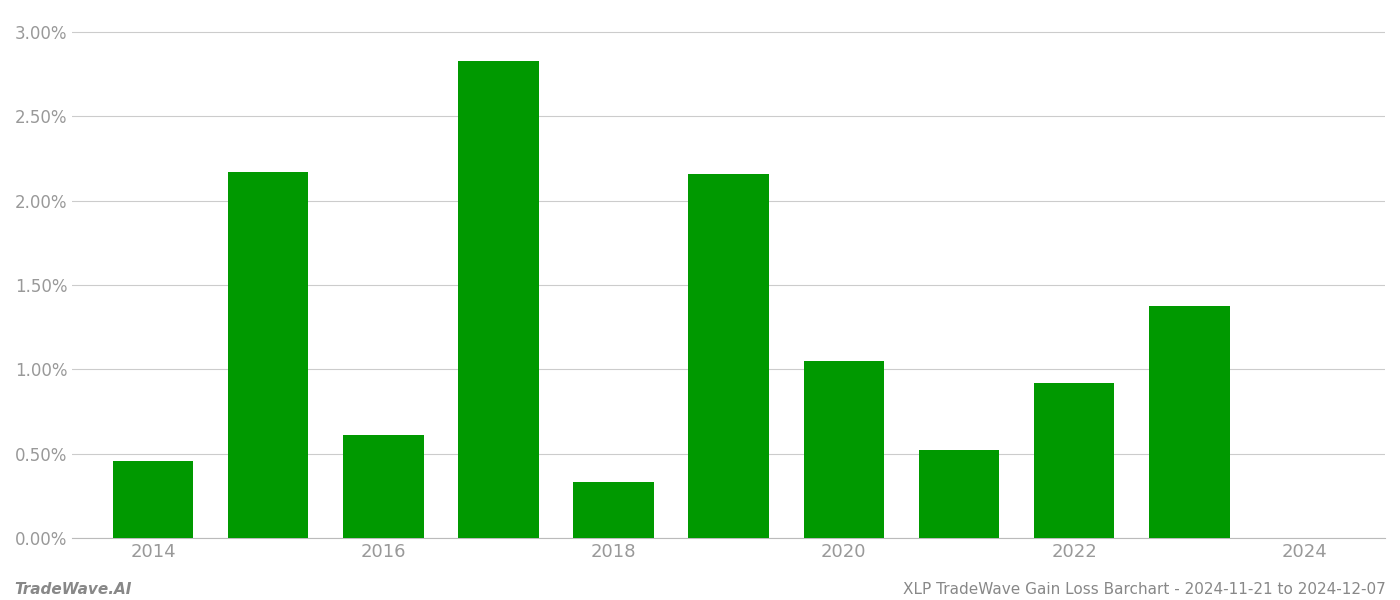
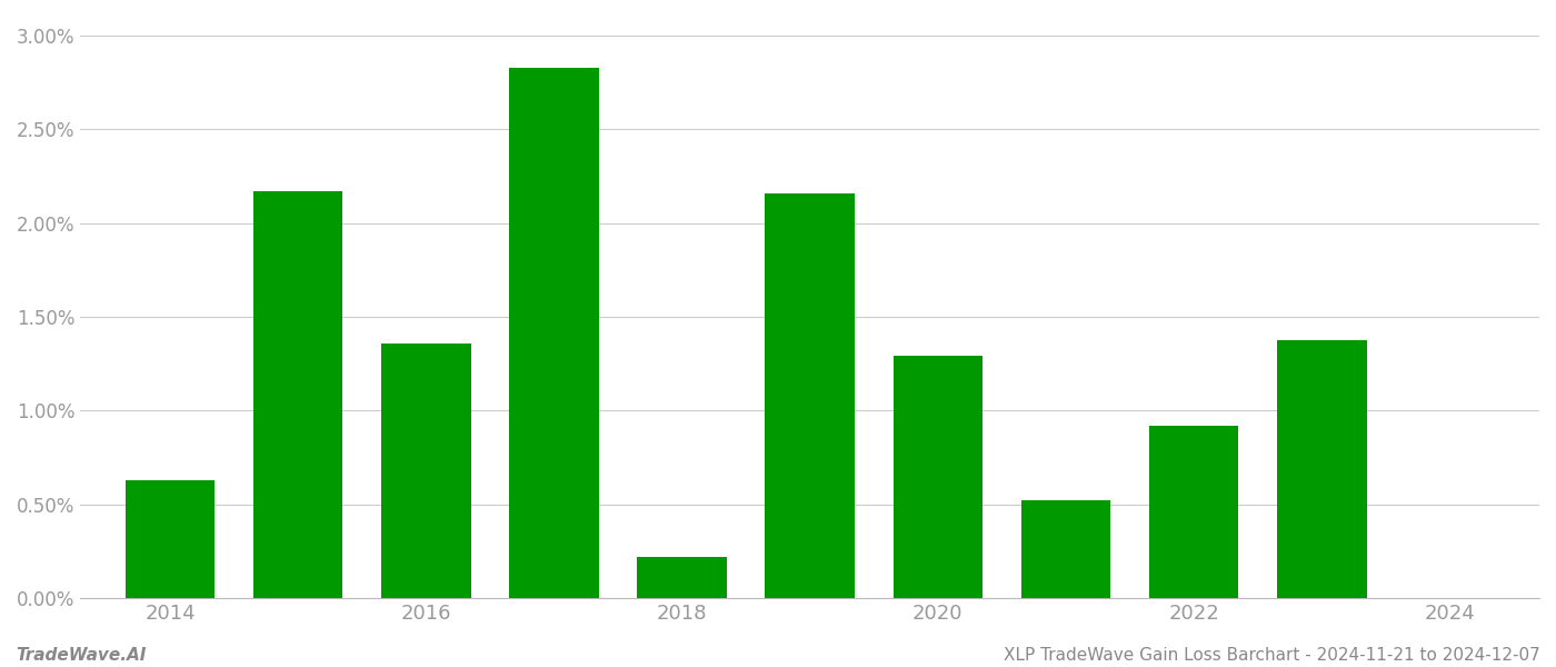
2014: 0.46% -> 0.63%
2016: 0.61% -> 1.35%
2018: 0.33% -> 0.22%
2020: 1.05% -> 1.29%
